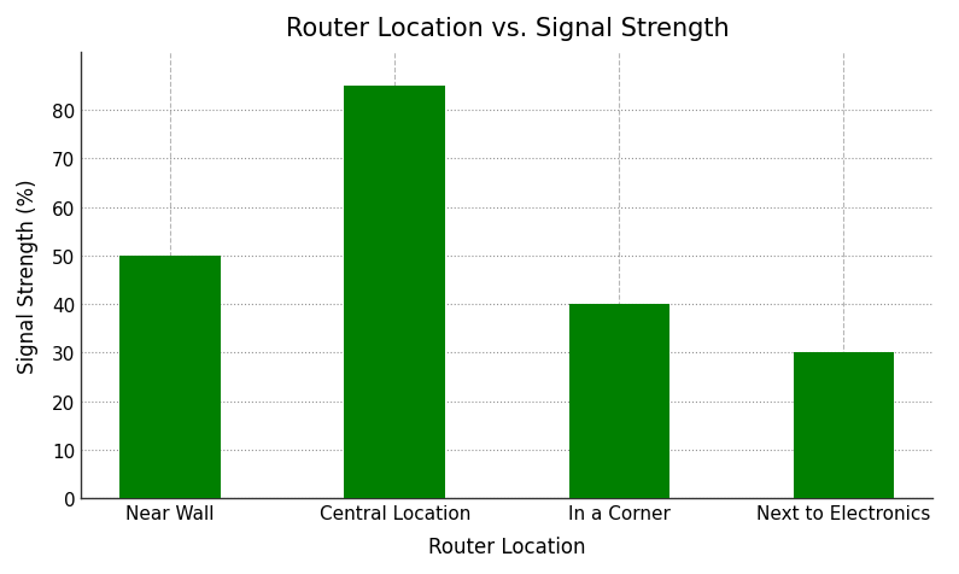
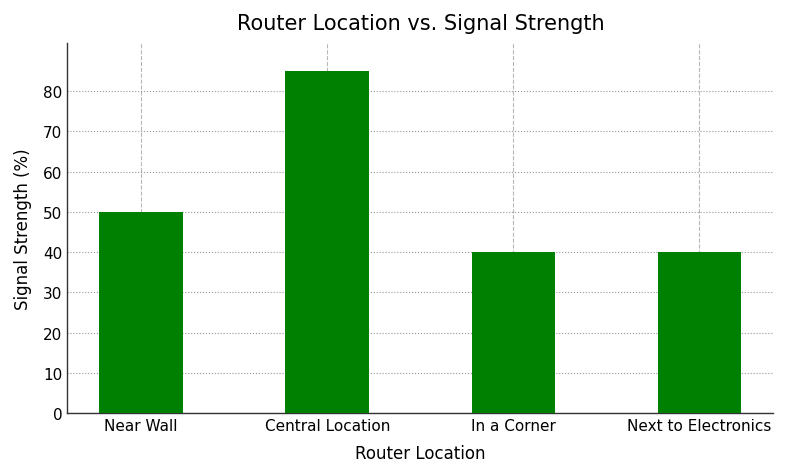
Next to Electronics: 30 -> 40
